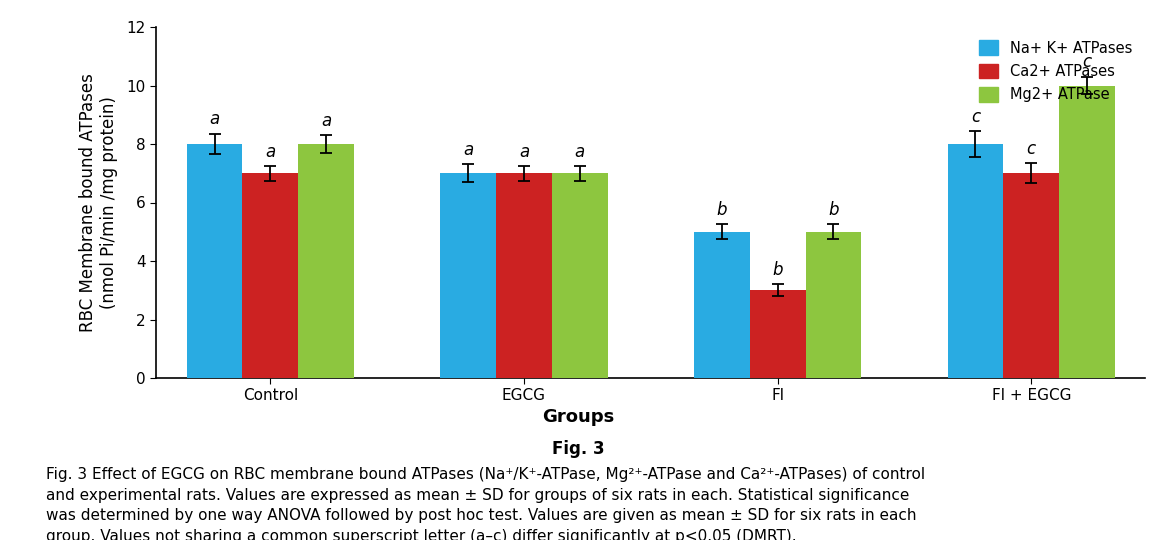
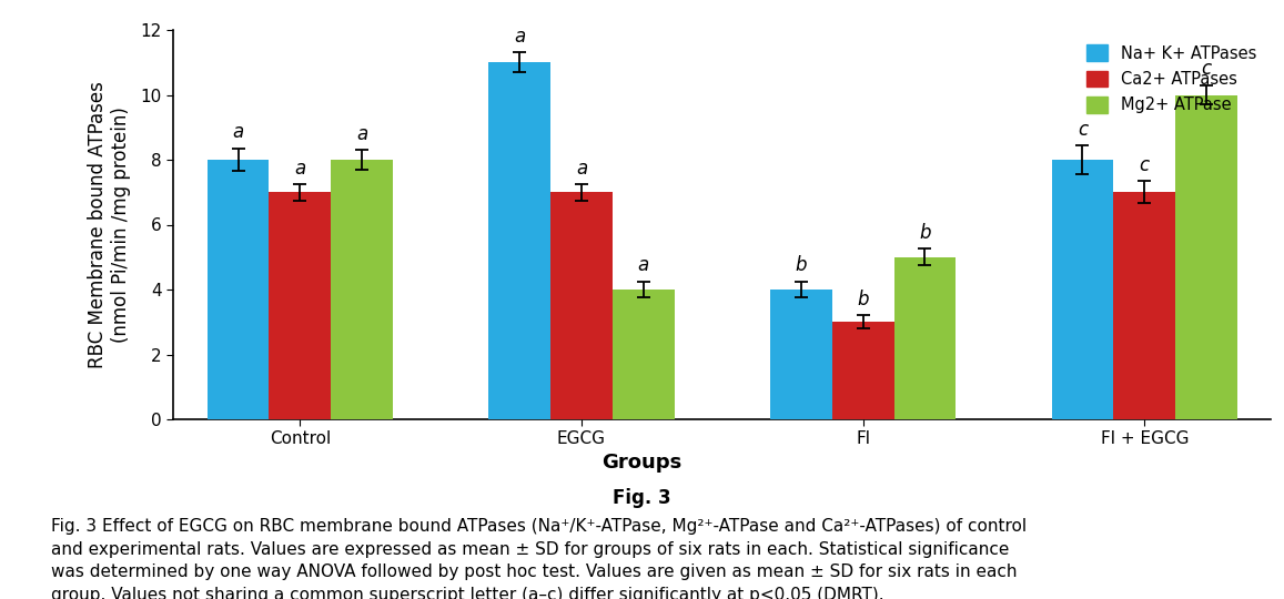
Na+ K+ ATPases/EGCG: 7 -> 11
Mg2+ ATPase/EGCG: 7 -> 4
Na+ K+ ATPases/Fl: 5 -> 4
